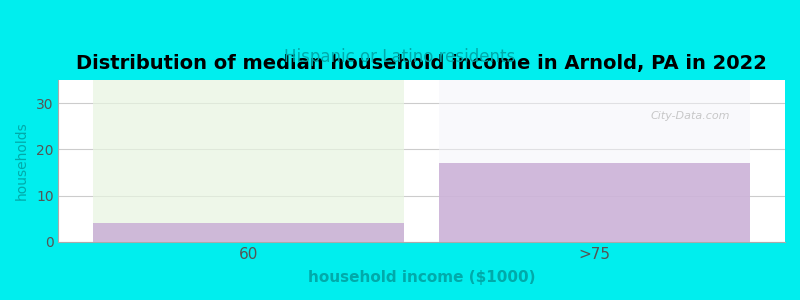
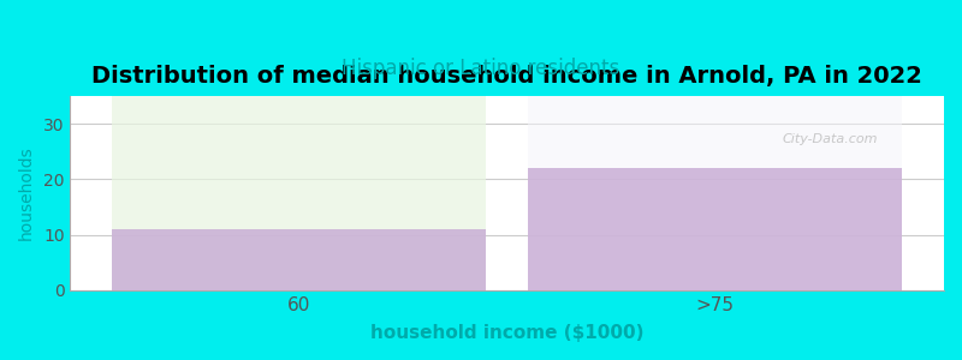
60: 4 -> 11
>75: 17 -> 22
